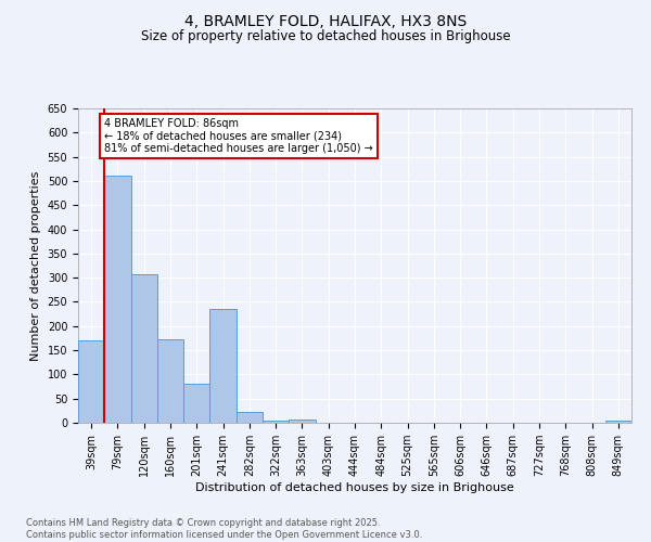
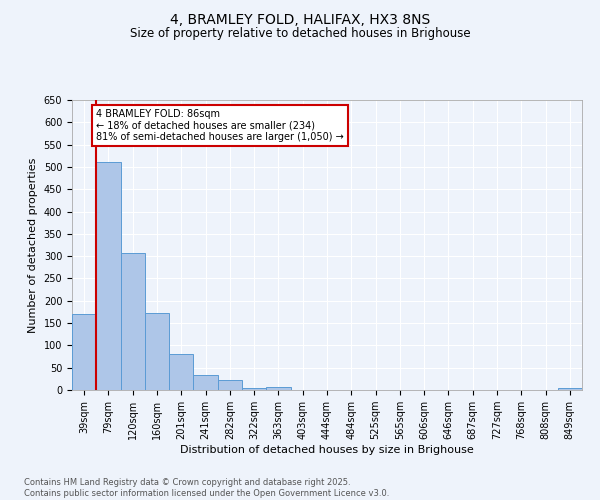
241sqm: 235 -> 33
